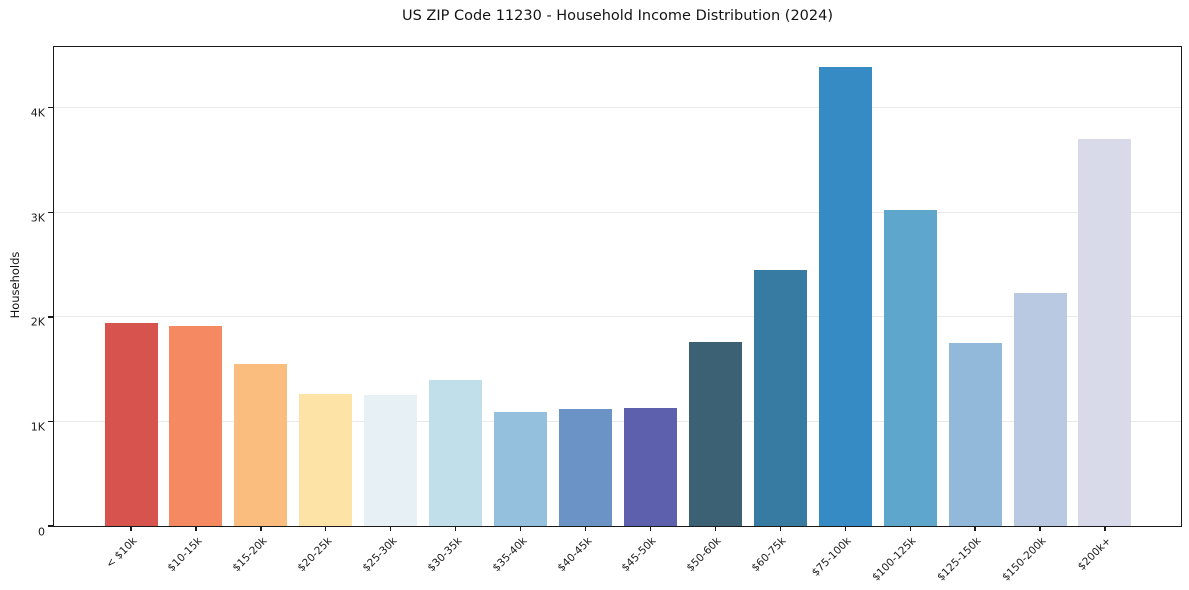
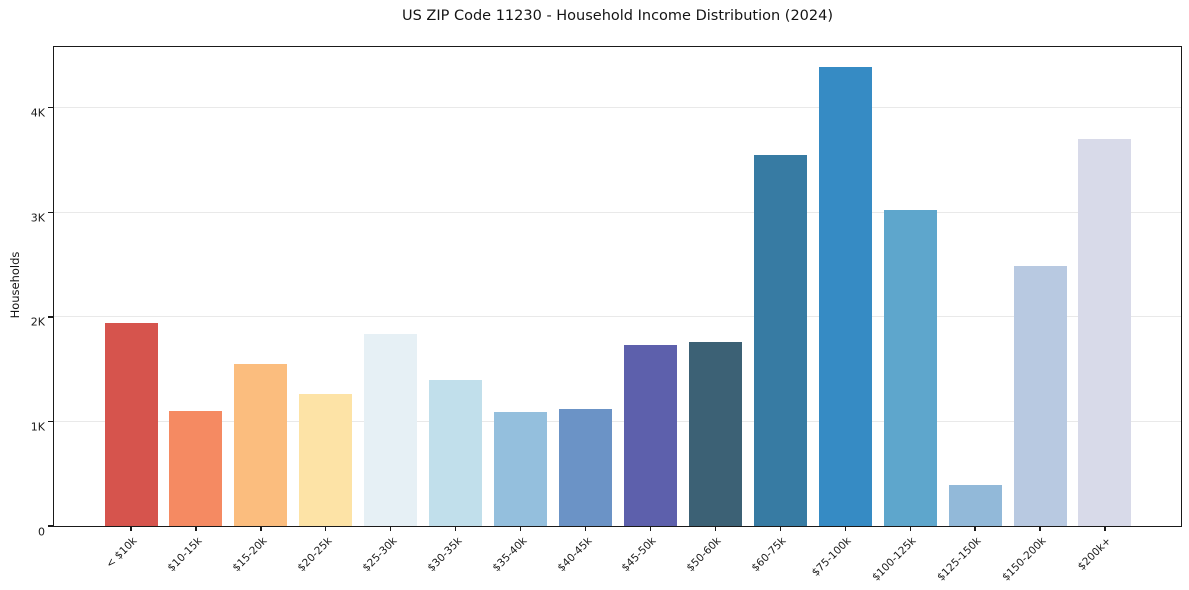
$10-15k: 1.91K -> 1.10K
$25-30k: 1.25K -> 1.84K
$45-50k: 1.13K -> 1.73K
$60-75k: 2.45K -> 3.55K
$125-150k: 1.75K -> 0.39K
$150-200k: 2.23K -> 2.49K
